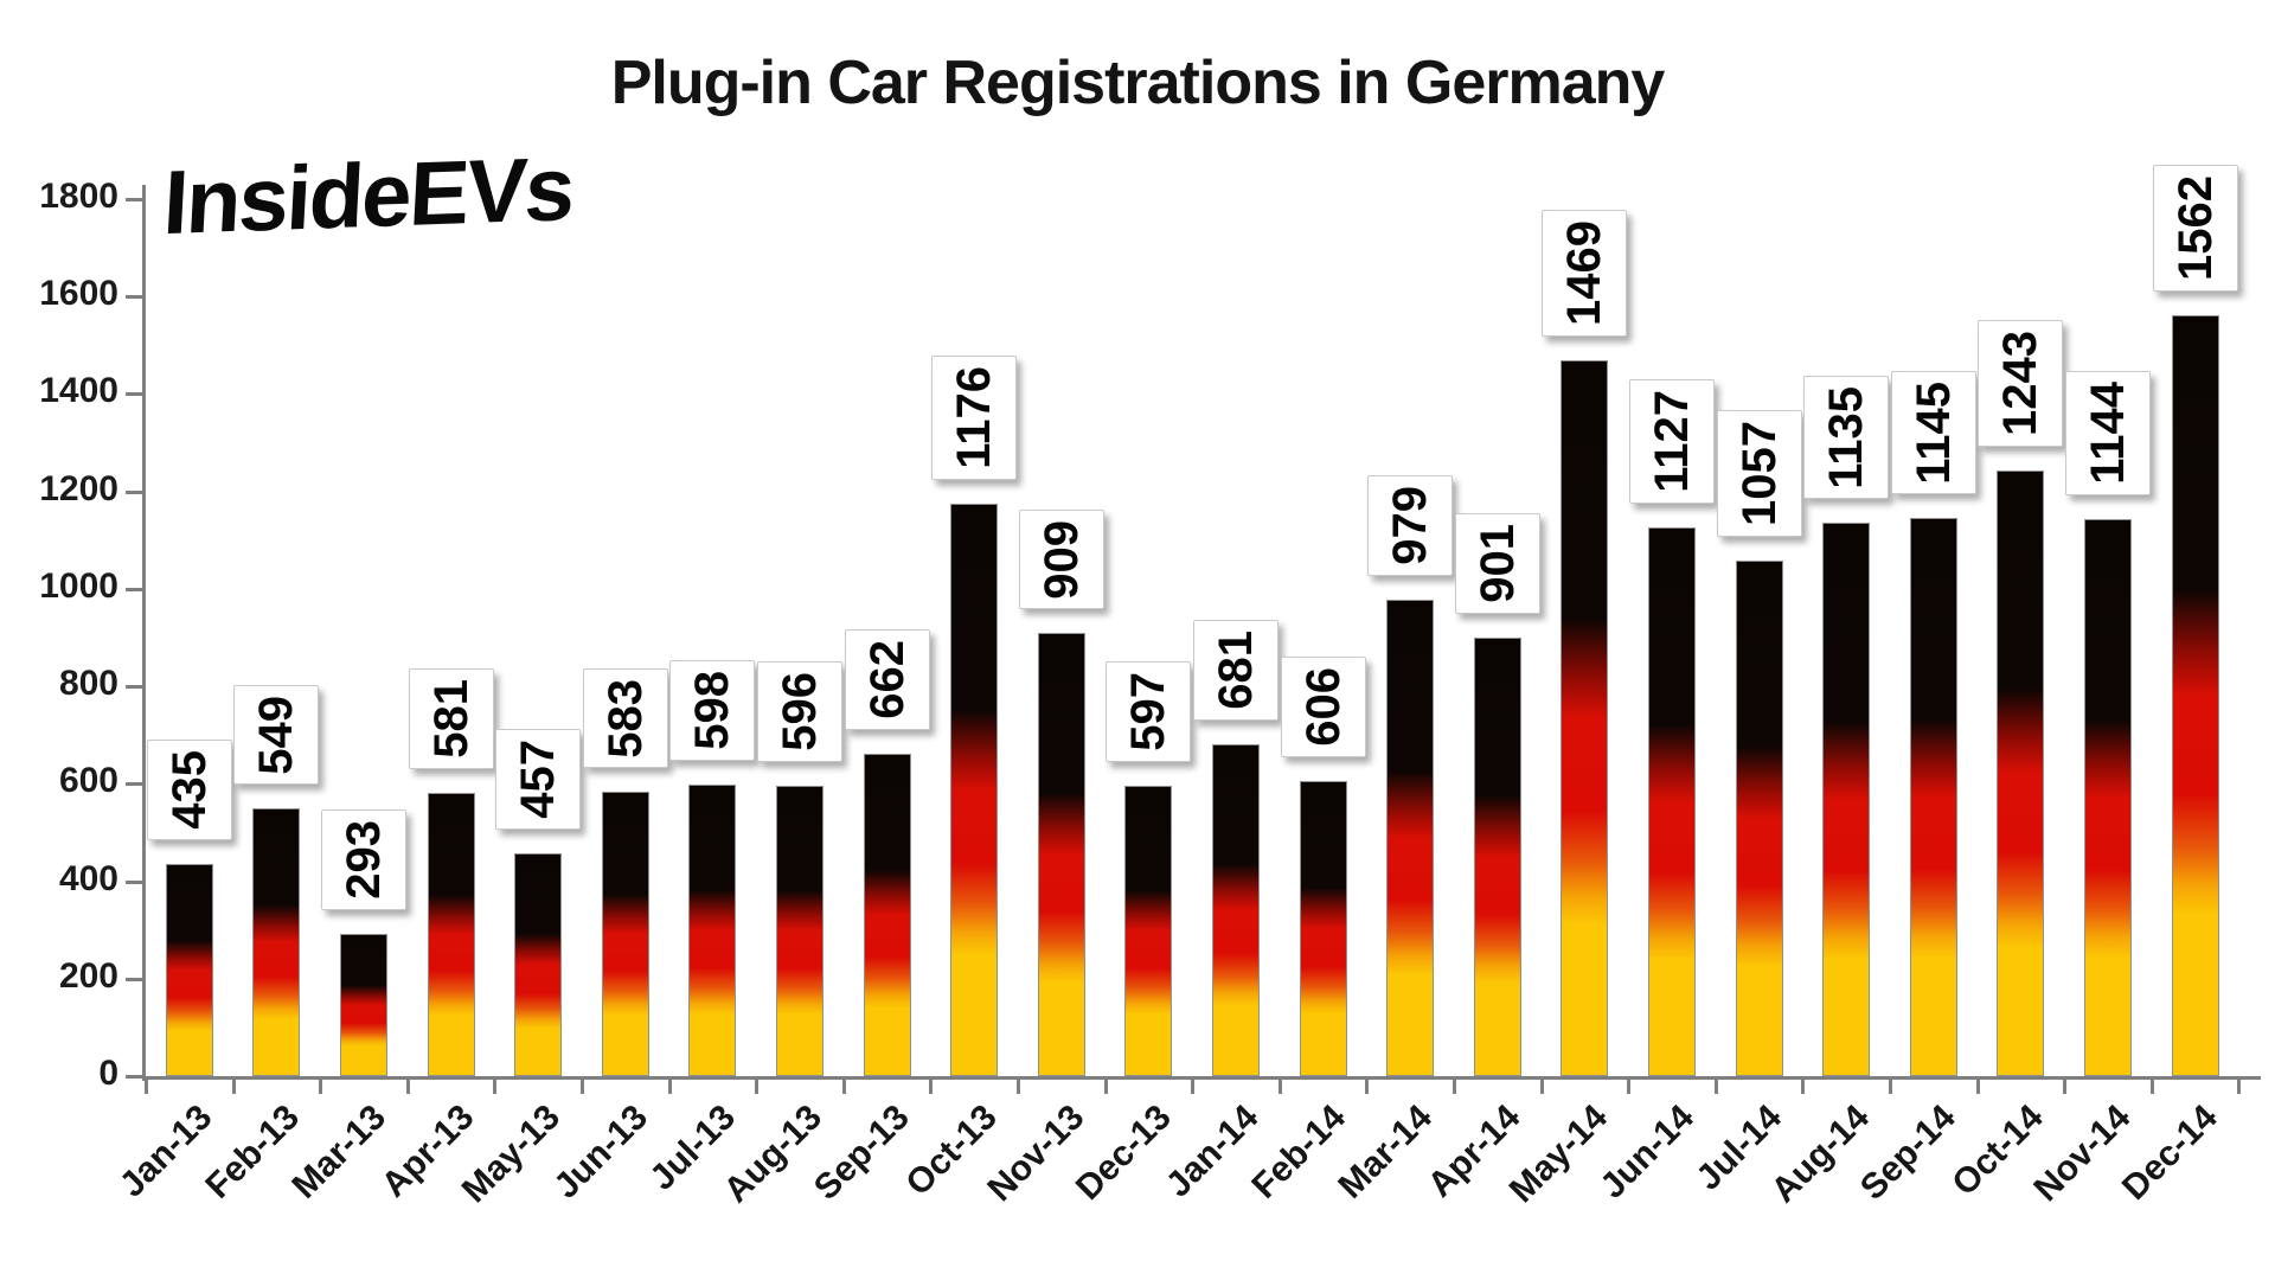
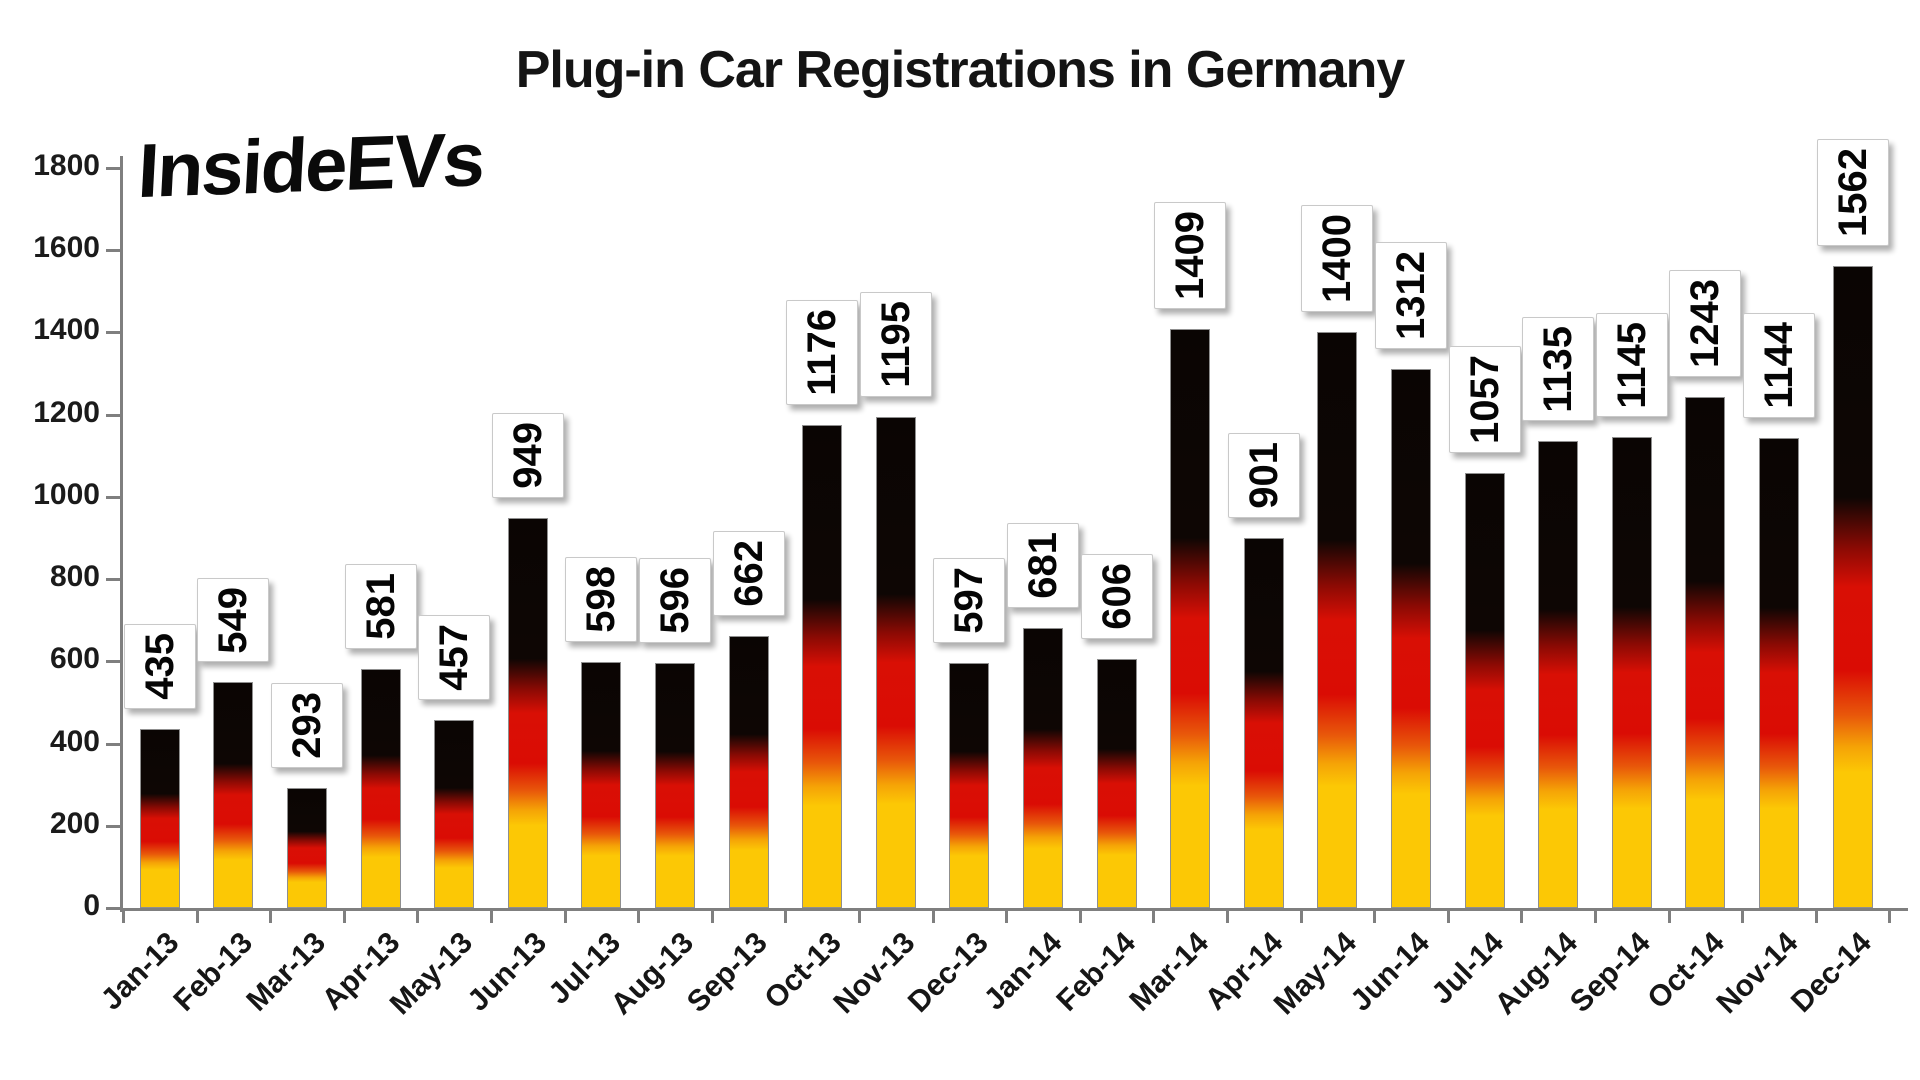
Jun-13: 583 -> 949
Nov-13: 909 -> 1195
Mar-14: 979 -> 1409
May-14: 1469 -> 1400
Jun-14: 1127 -> 1312
